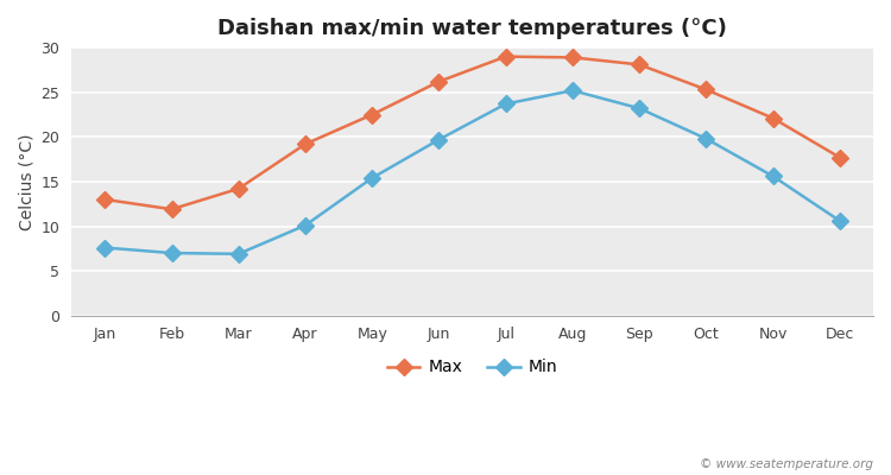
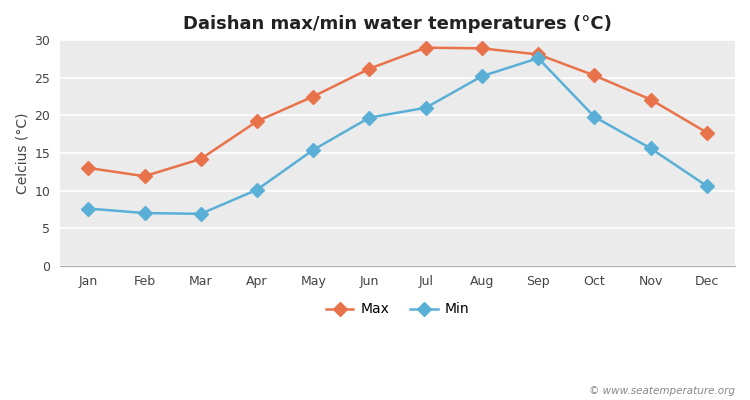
Min/Jul: 23.7 -> 21.0
Min/Sep: 23.2 -> 27.6
